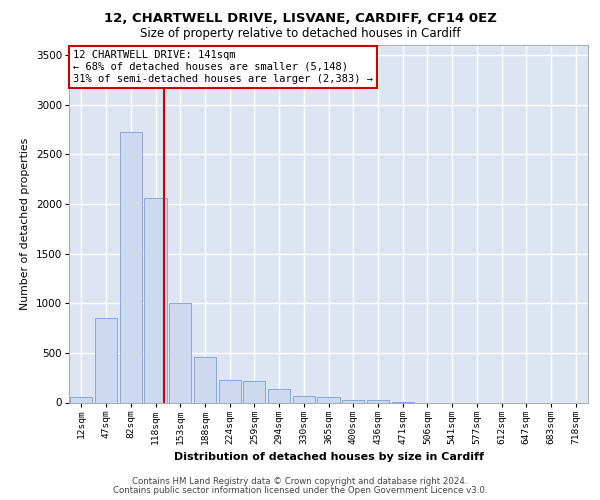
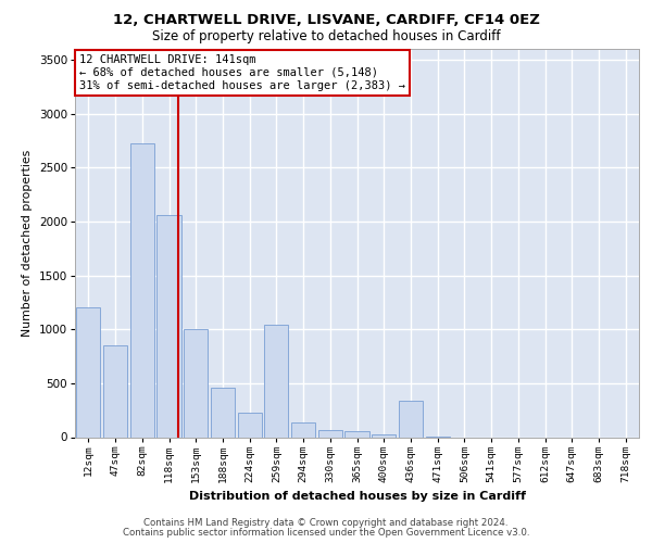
12sqm: 60 -> 1200
259sqm: 220 -> 1040
436sqm: 20 -> 340
